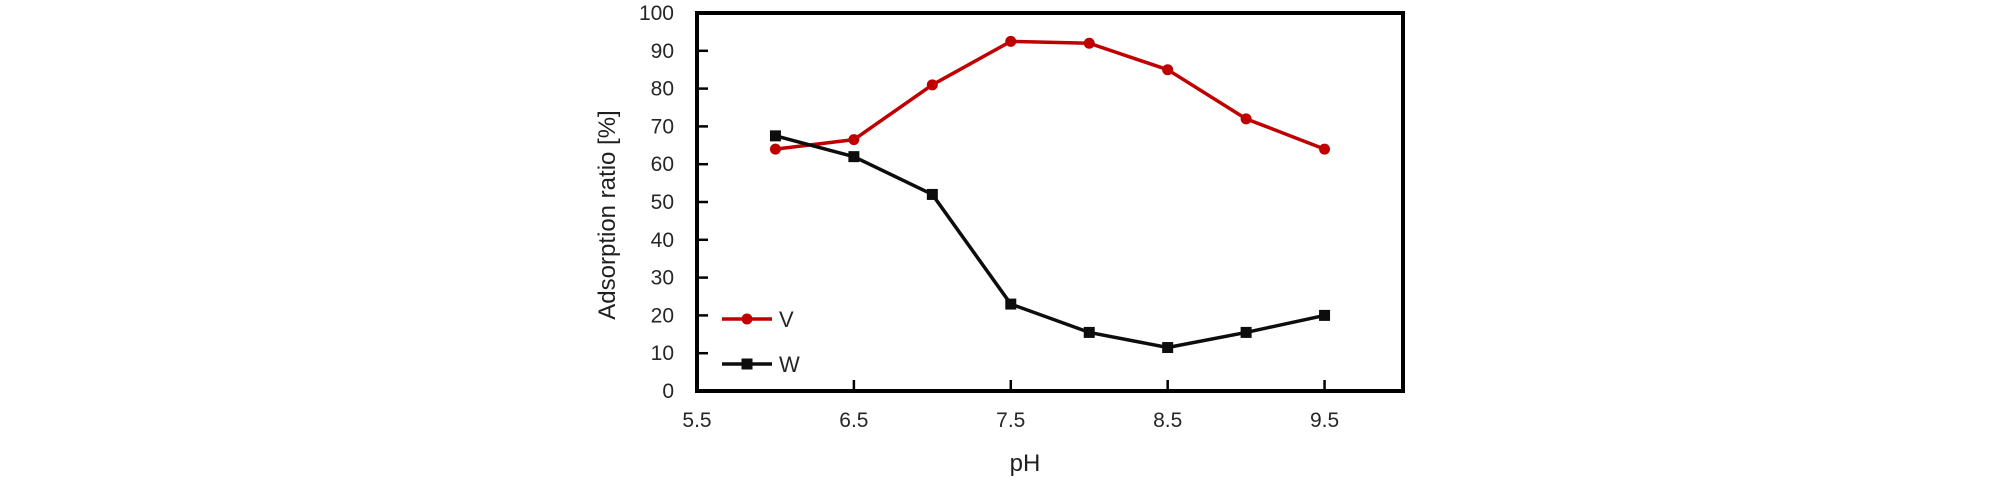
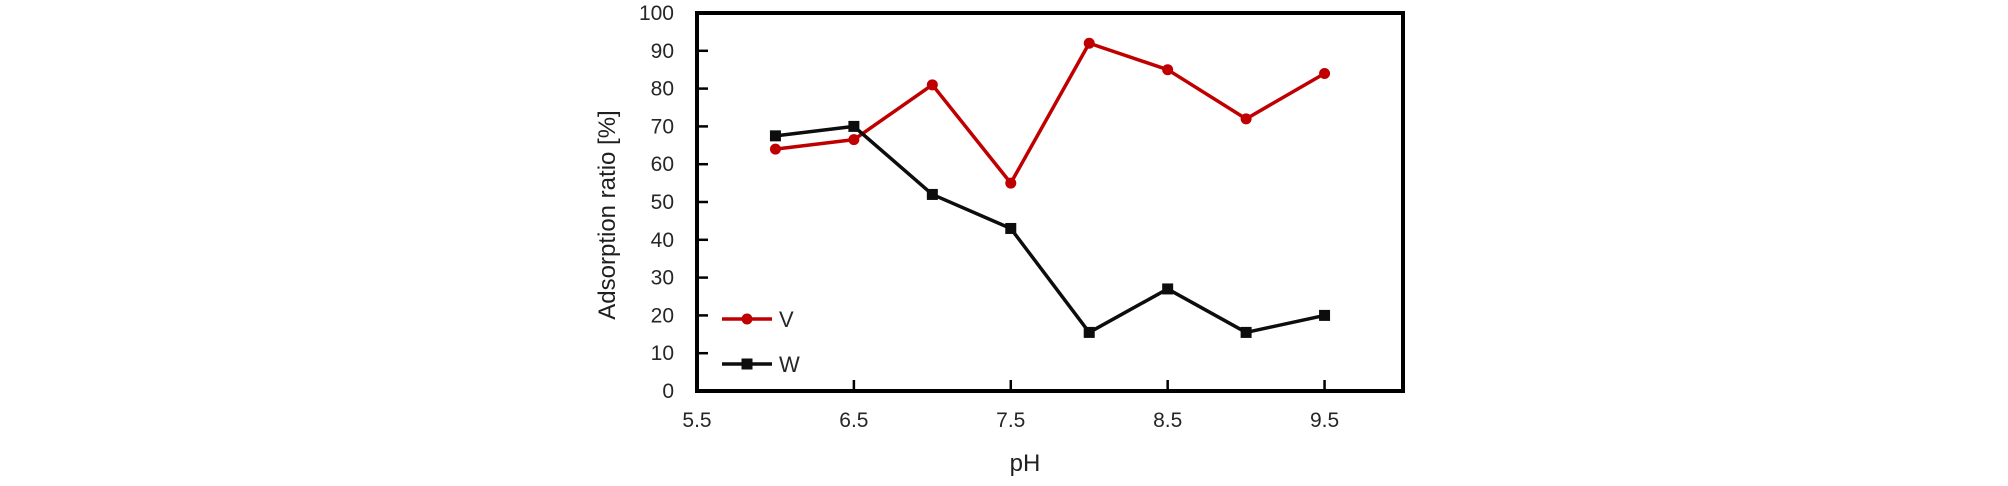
W/6.5: 62 -> 70
V/7.5: 92 -> 55
W/7.5: 23 -> 43
W/8.5: 12 -> 27
V/9.5: 64 -> 84
